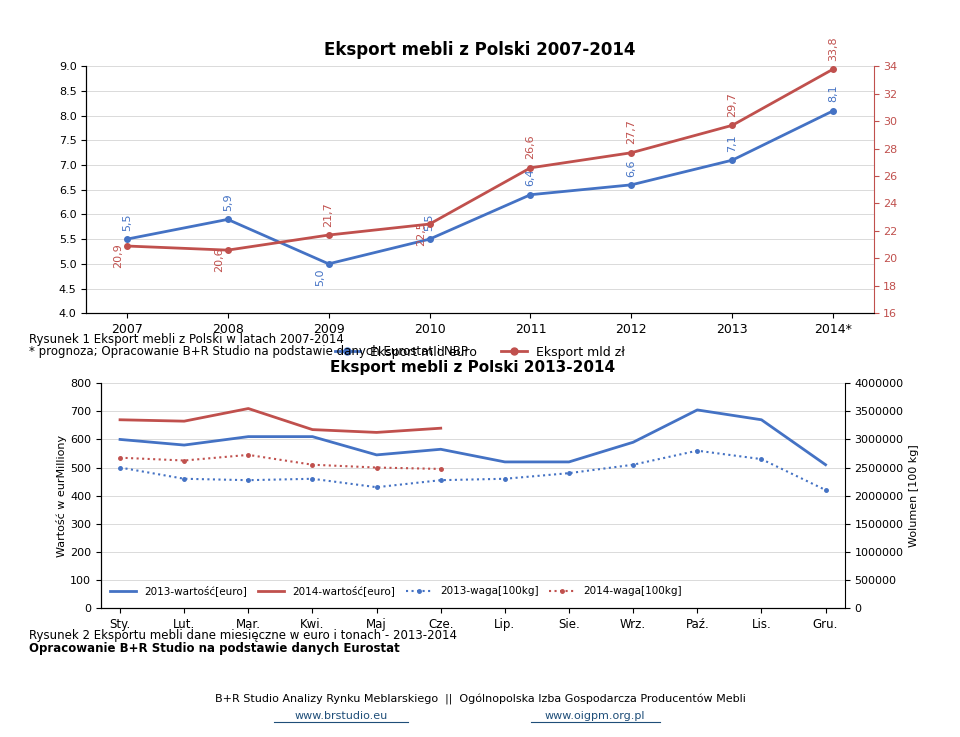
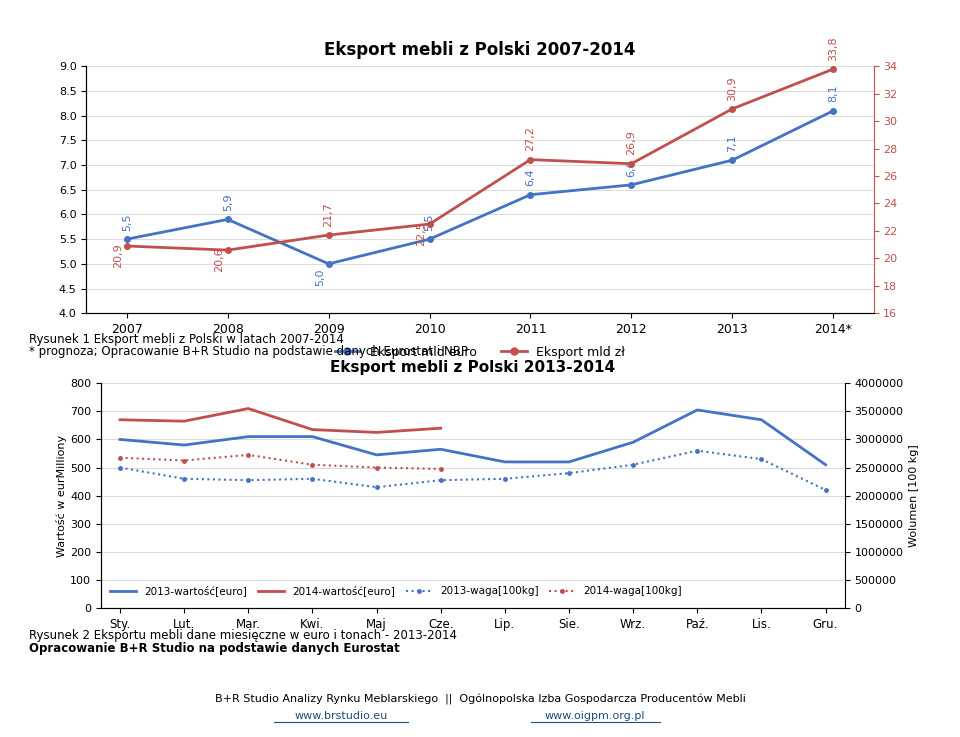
Eksport mebli z Polski 2007-2014/Eksport mld zł/2011: 26,6 -> 27,2
Eksport mebli z Polski 2007-2014/Eksport mld zł/2012: 27,7 -> 26,9
Eksport mebli z Polski 2007-2014/Eksport mld zł/2013: 29,7 -> 30,9
